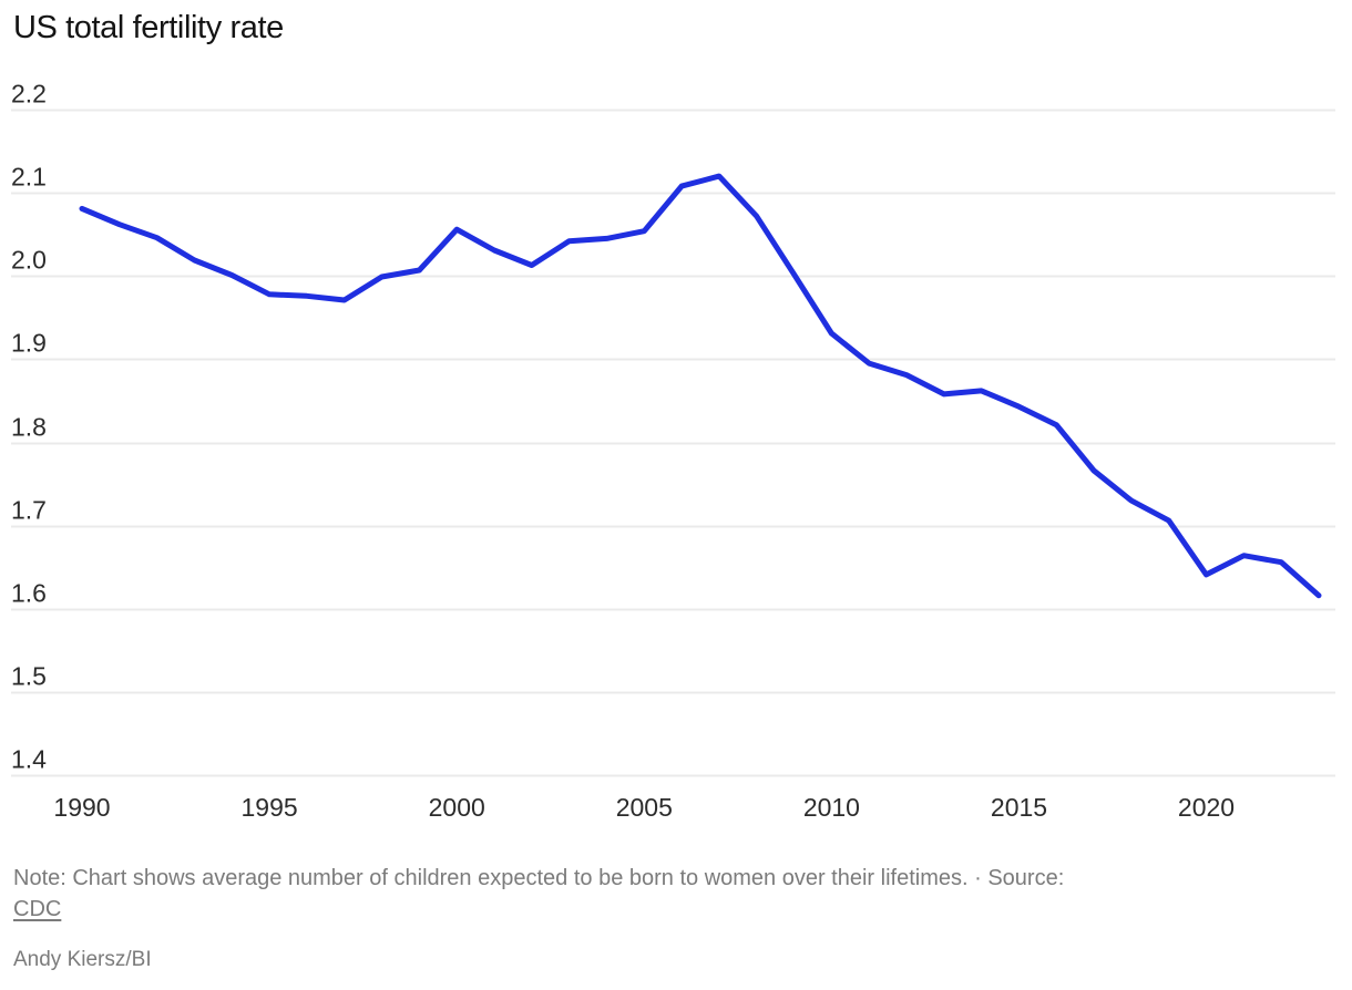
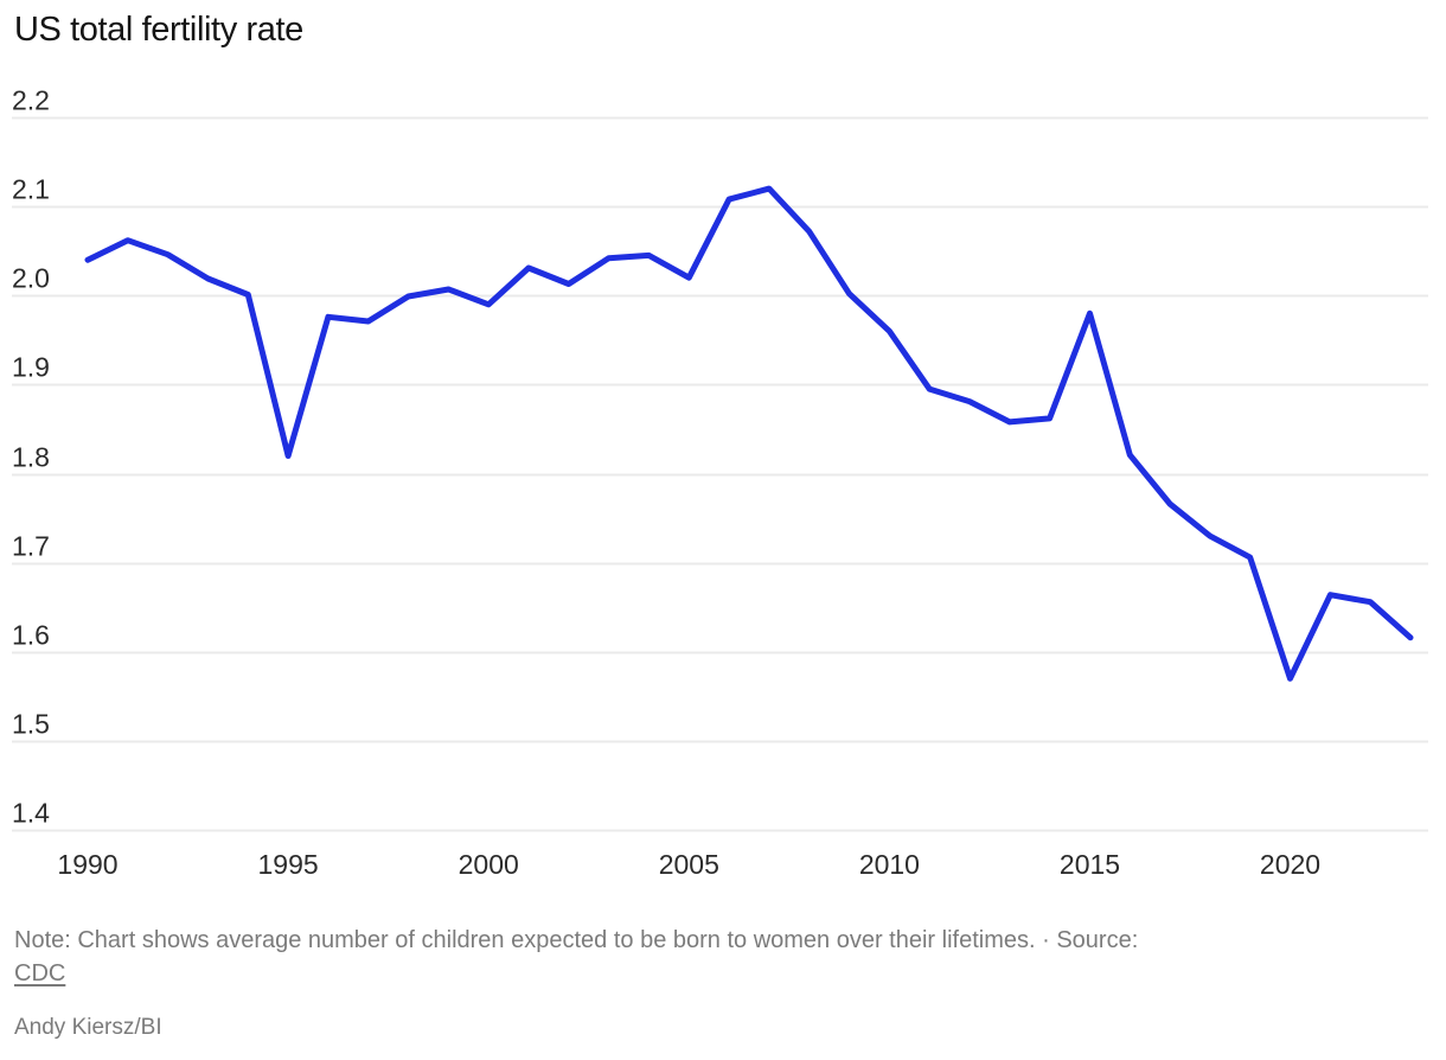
1990: 2.08 -> 2.04
1995: 1.98 -> 1.82
2000: 2.06 -> 1.99
2005: 2.05 -> 2.02
2010: 1.93 -> 1.96
2015: 1.84 -> 1.98
2020: 1.64 -> 1.57
